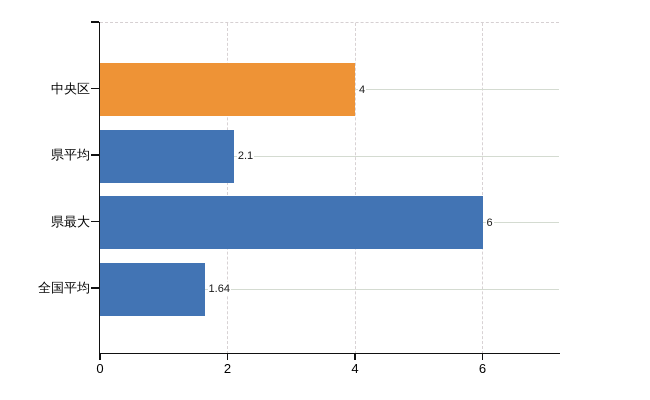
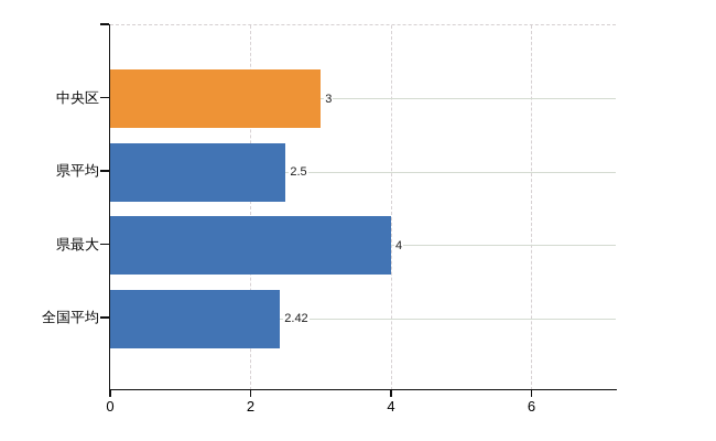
中央区: 4 -> 3
県平均: 2.1 -> 2.5
県最大: 6 -> 4
全国平均: 1.64 -> 2.42
